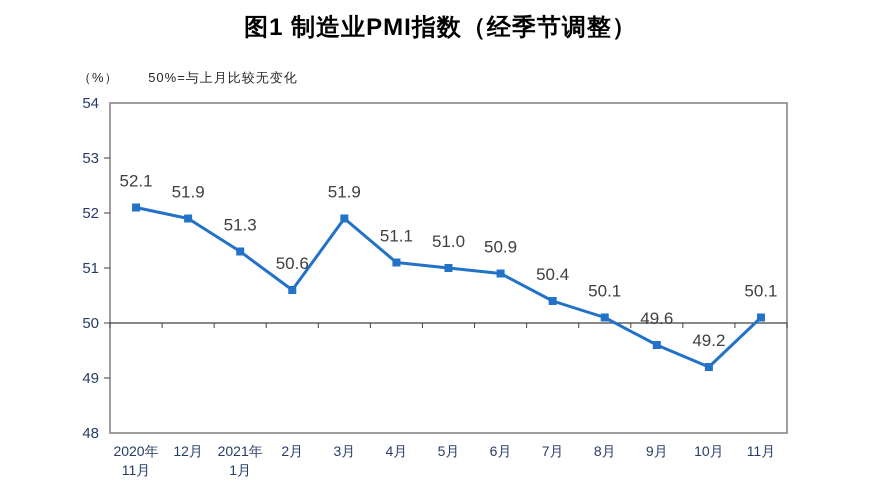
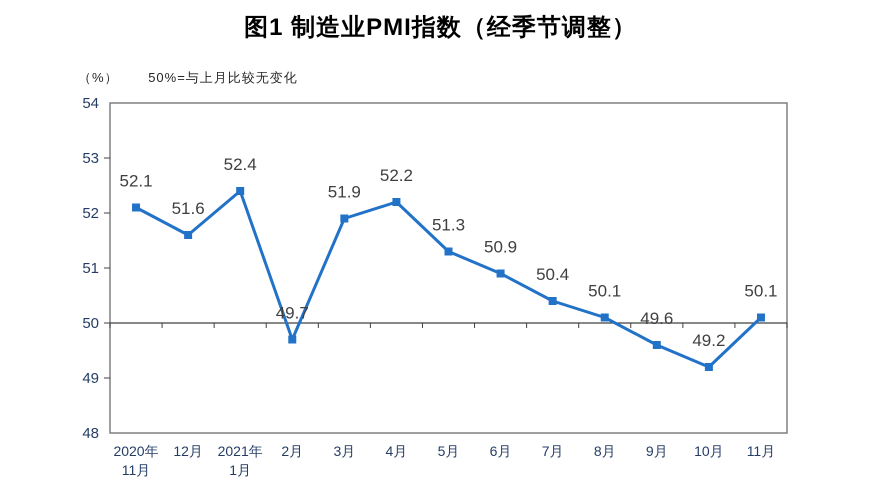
12月: 51.9 -> 51.6
2021年 1月: 51.3 -> 52.4
2月: 50.6 -> 49.7
4月: 51.1 -> 52.2
5月: 51.0 -> 51.3
